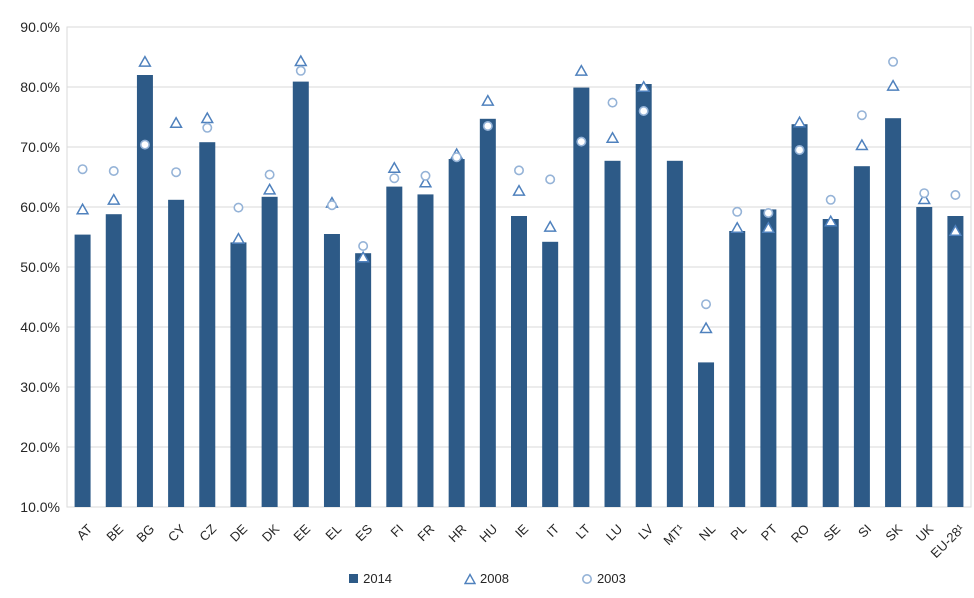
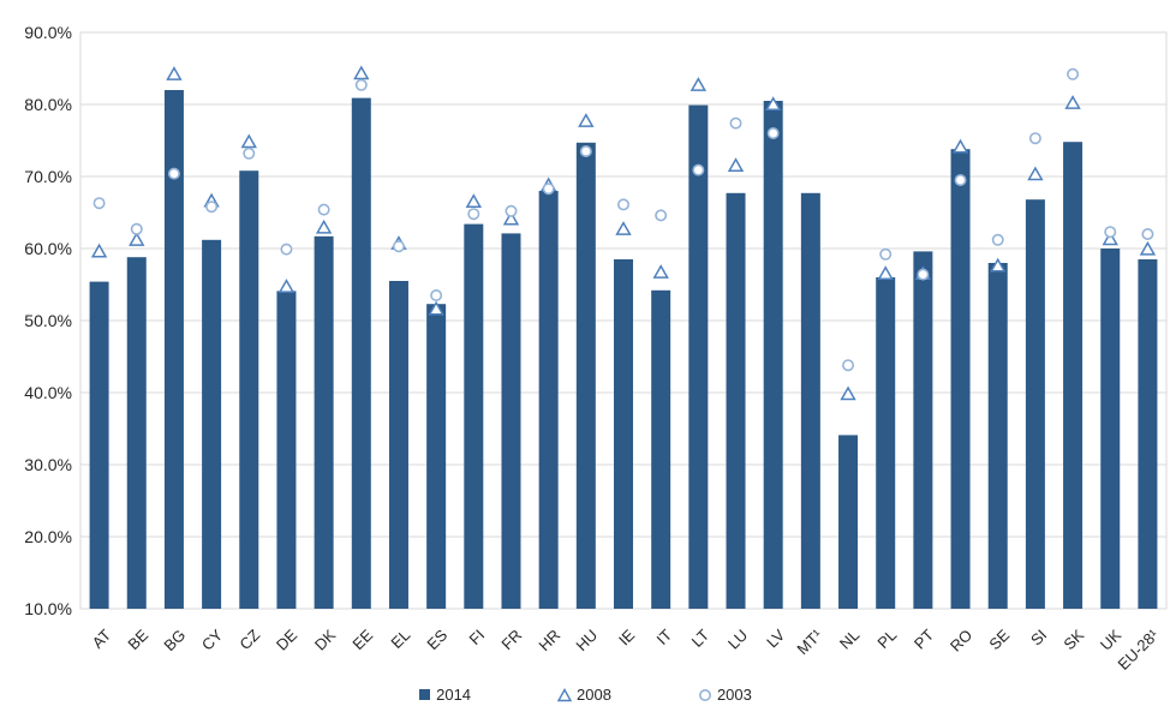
2003/BE: 66% -> 63%
2008/CY: 74% -> 67%
2003/PT: 59% -> 56%
2008/EU-28¹: 56% -> 60%
